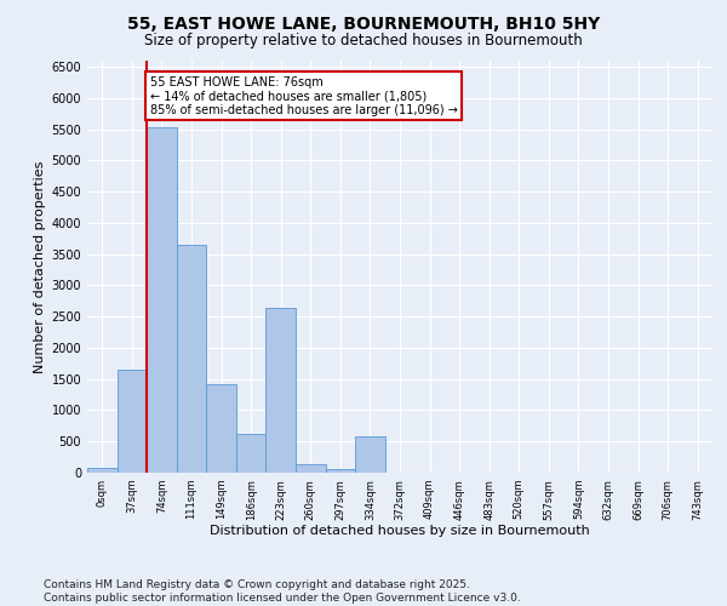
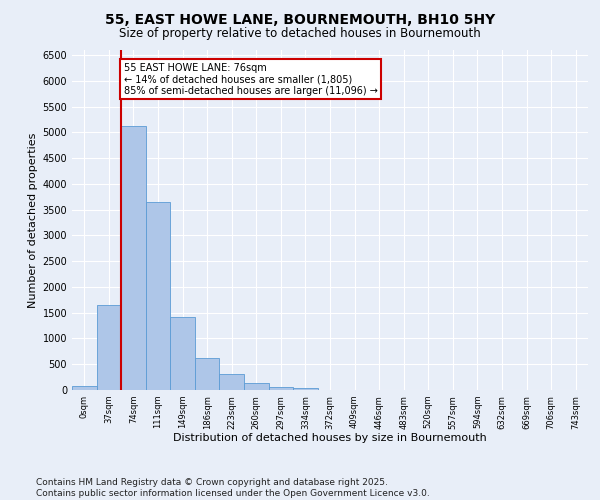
74sqm: 5540 -> 5120
223sqm: 2640 -> 310
334sqm: 580 -> 30
